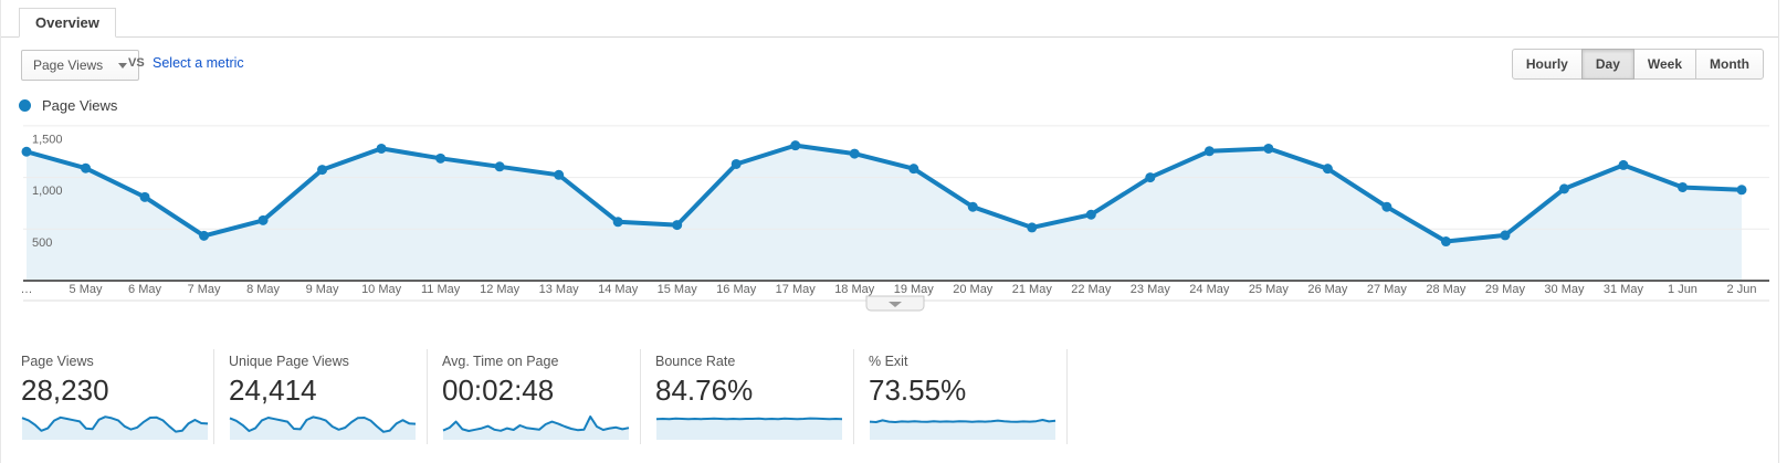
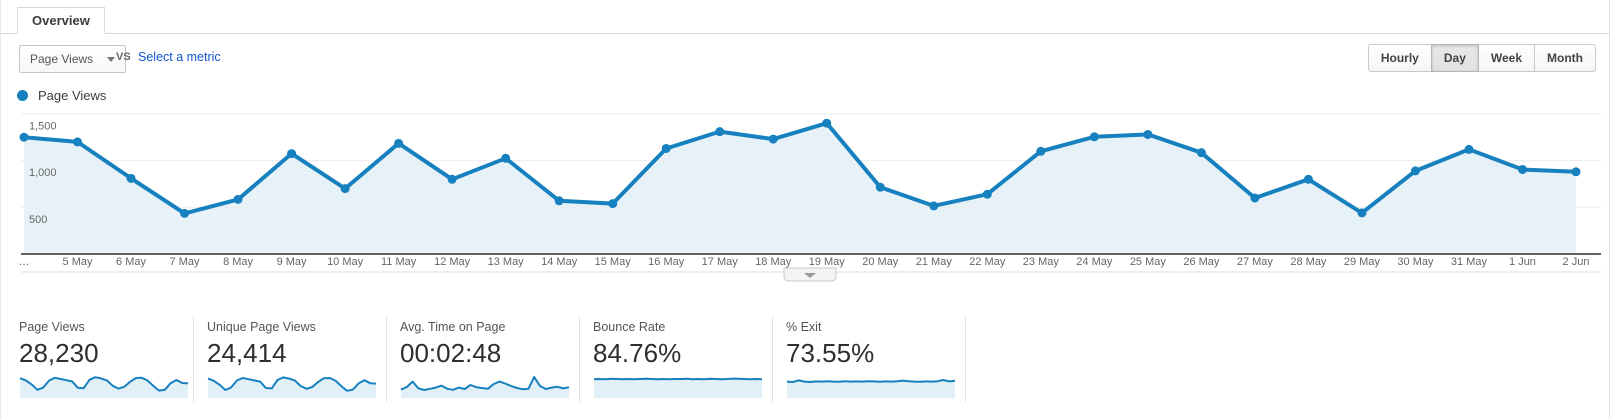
5 May: 1100 -> 1200
10 May: 1300 -> 700
12 May: 1100 -> 800
19 May: 1100 -> 1400
23 May: 1000 -> 1100
27 May: 700 -> 600
28 May: 400 -> 800
